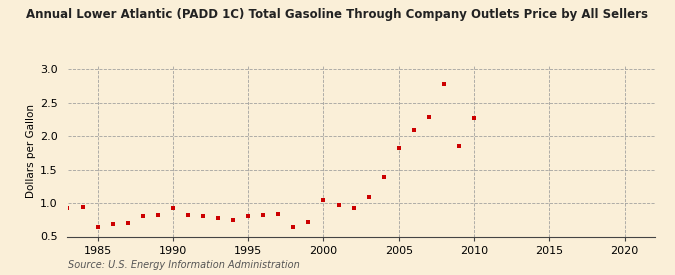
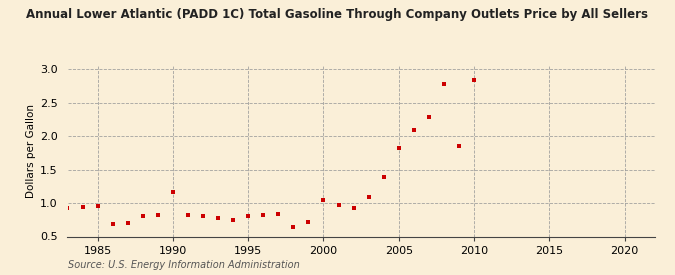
1985: 0.64 -> 0.96
1990: 0.93 -> 1.16
2010: 2.27 -> 2.84
